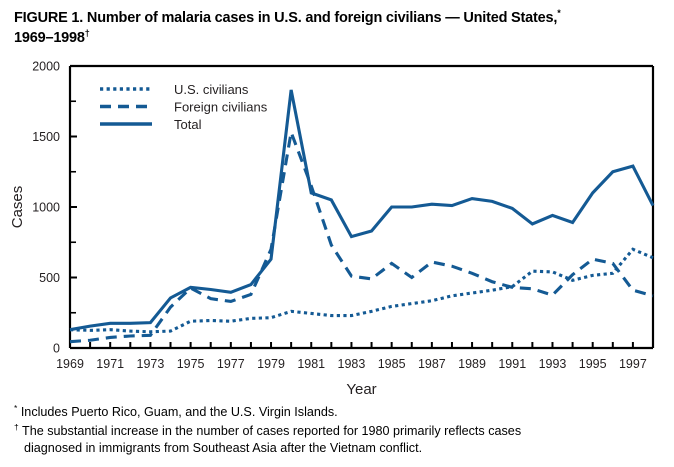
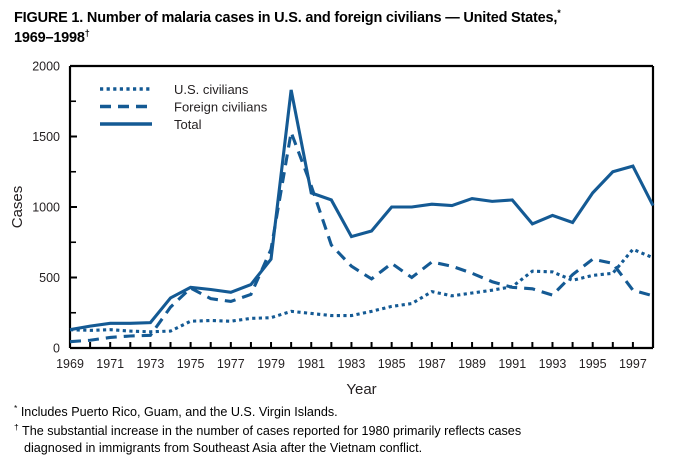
Foreign civilians/1983: 510 -> 580
U.S. civilians/1987: 340 -> 400
Total/1991: 990 -> 1050
